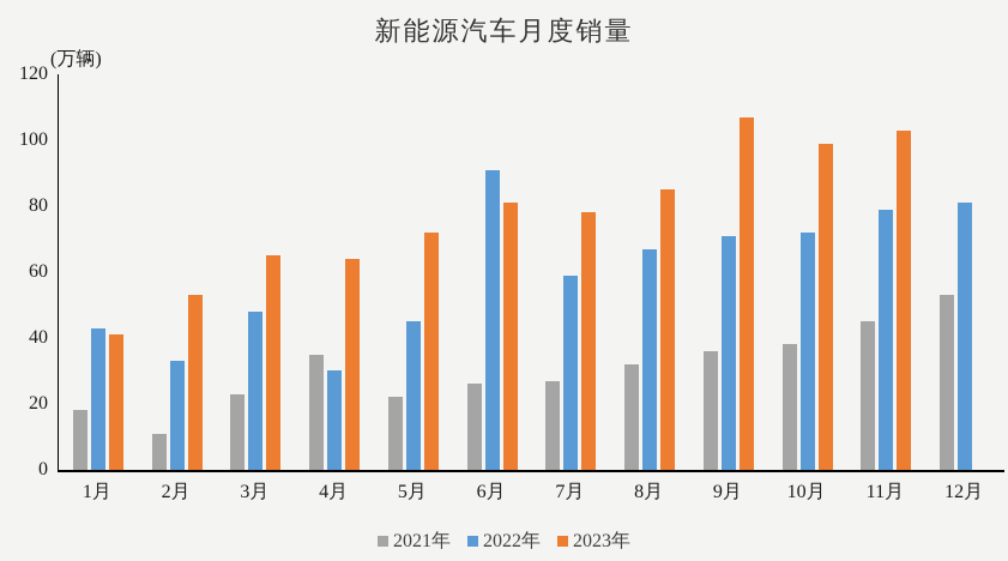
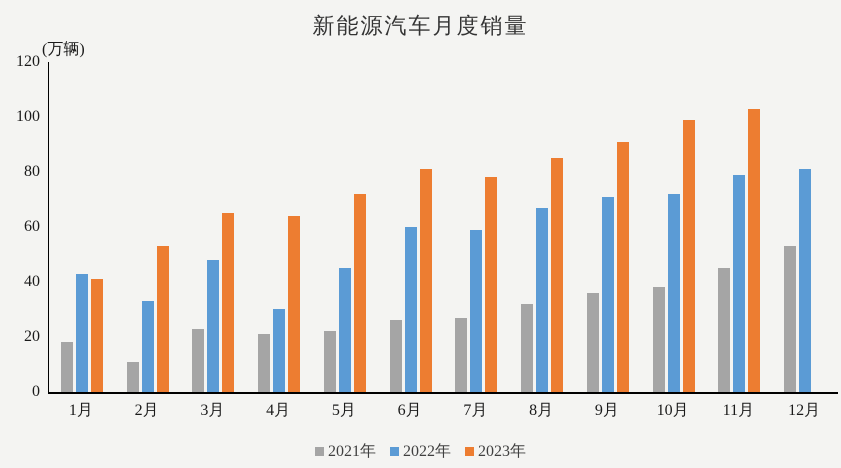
2021年/4月: 35 -> 21
2022年/6月: 91 -> 60
2023年/9月: 107 -> 91
